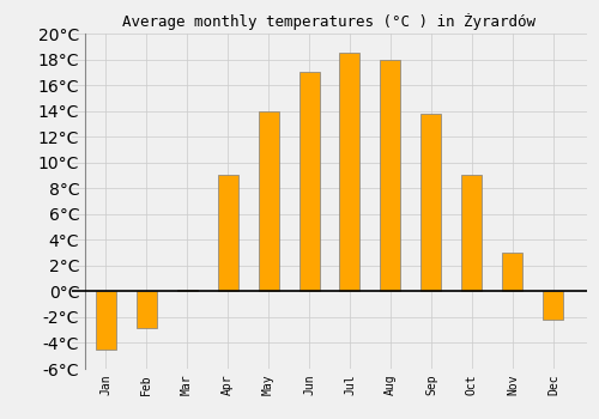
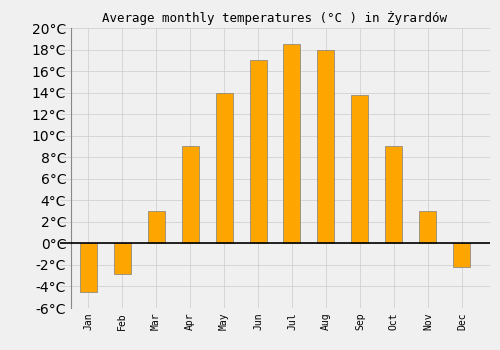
Mar: 0.1°C -> 3.0°C
